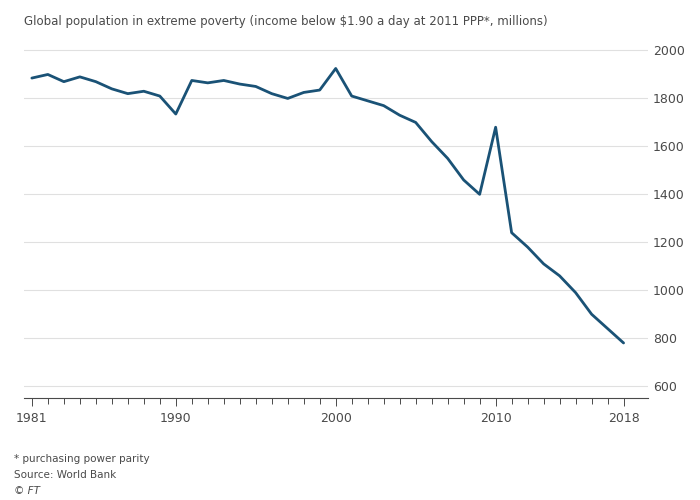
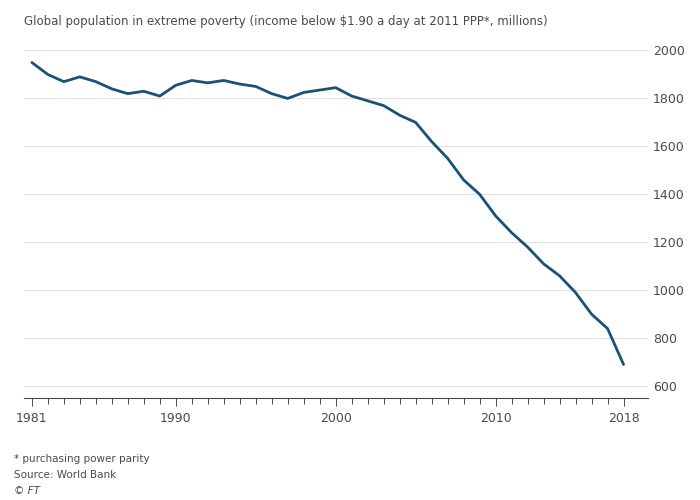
1981: 1885 -> 1950
1990: 1735 -> 1855
2000: 1925 -> 1845
2010: 1680 -> 1310
2018: 780 -> 690
